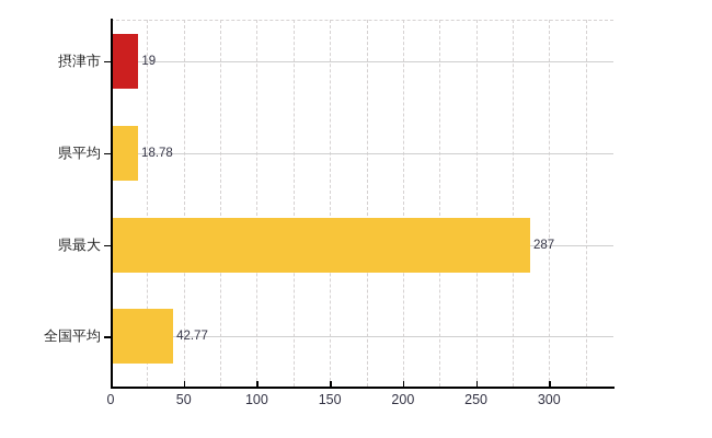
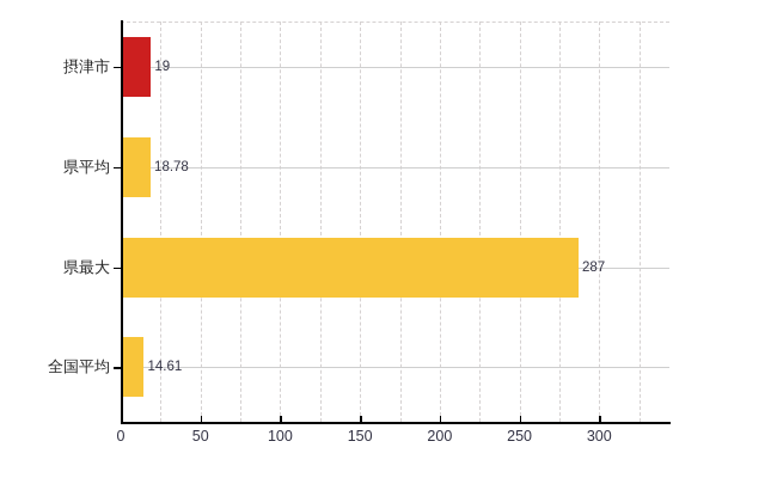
全国平均: 42.77 -> 14.61
